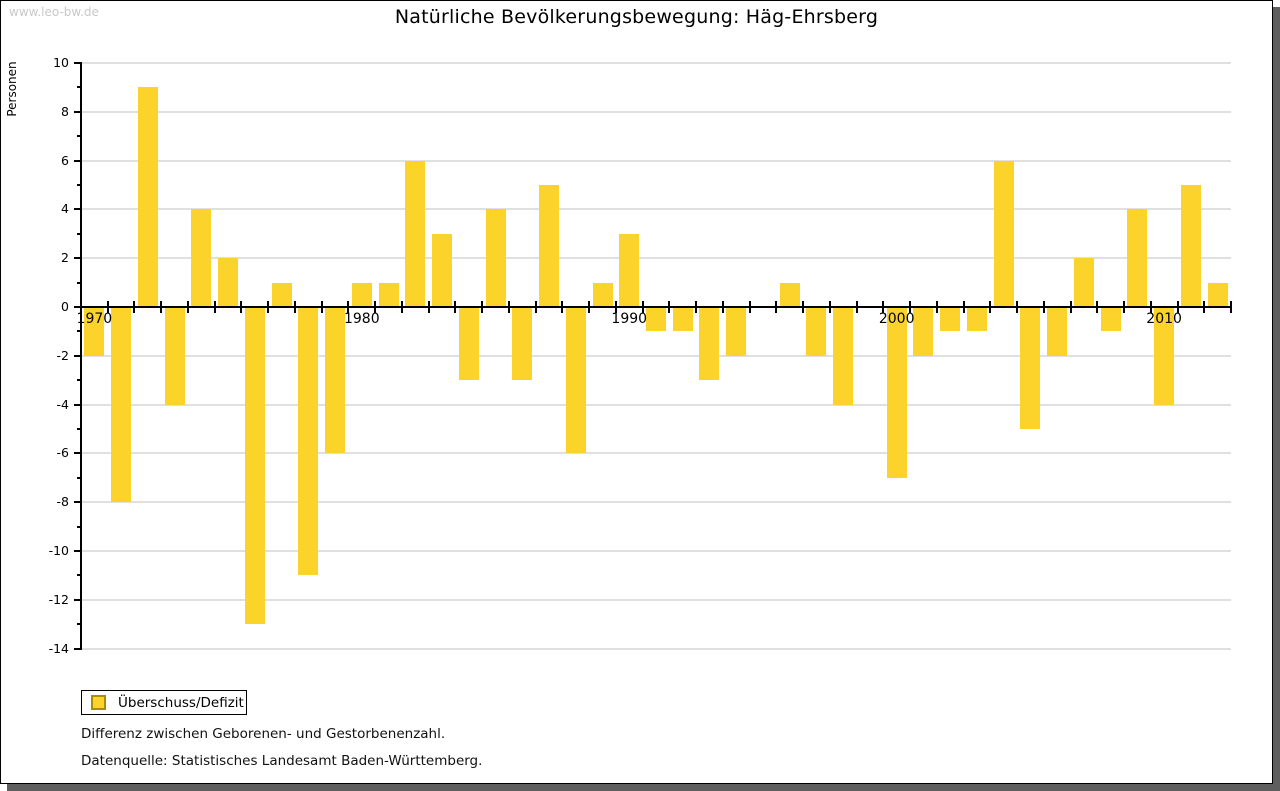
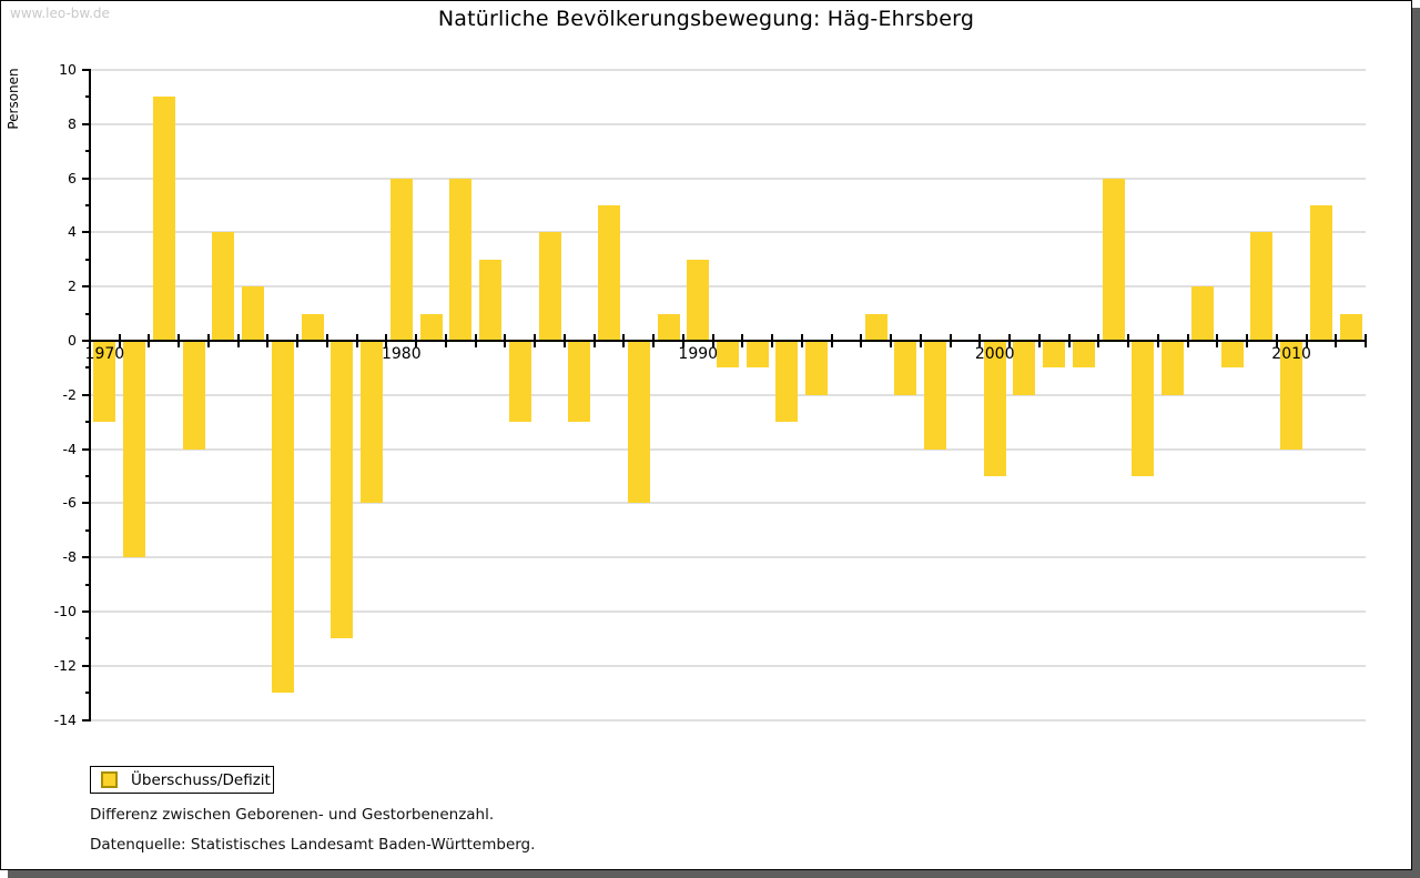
1970: -2 -> -3
1980: 1 -> 6
2000: -7 -> -5
